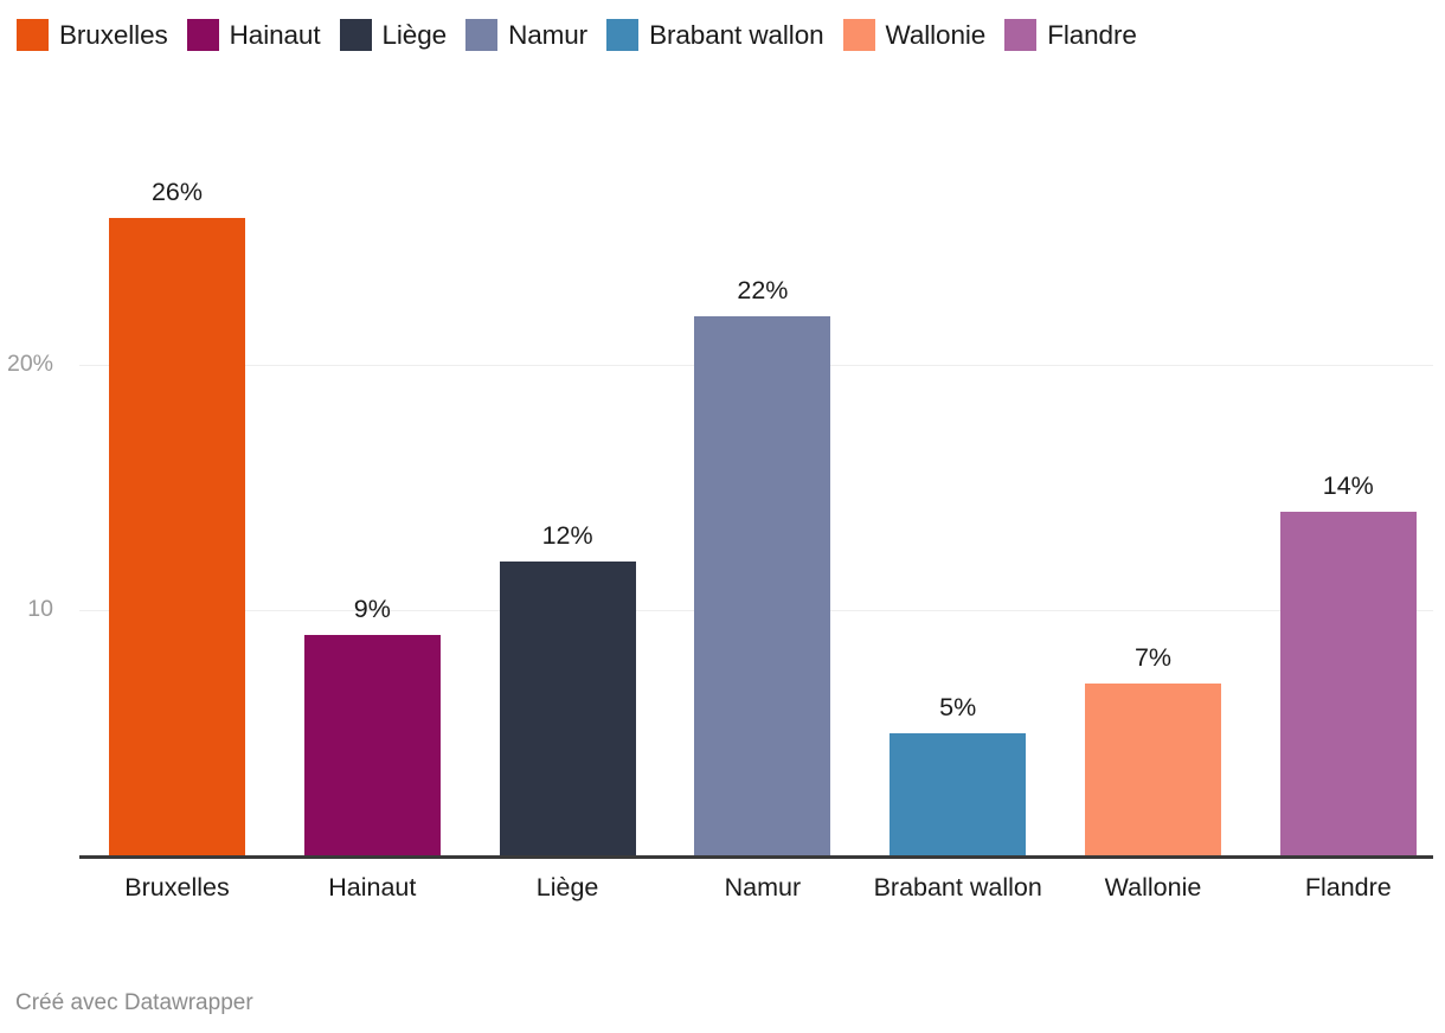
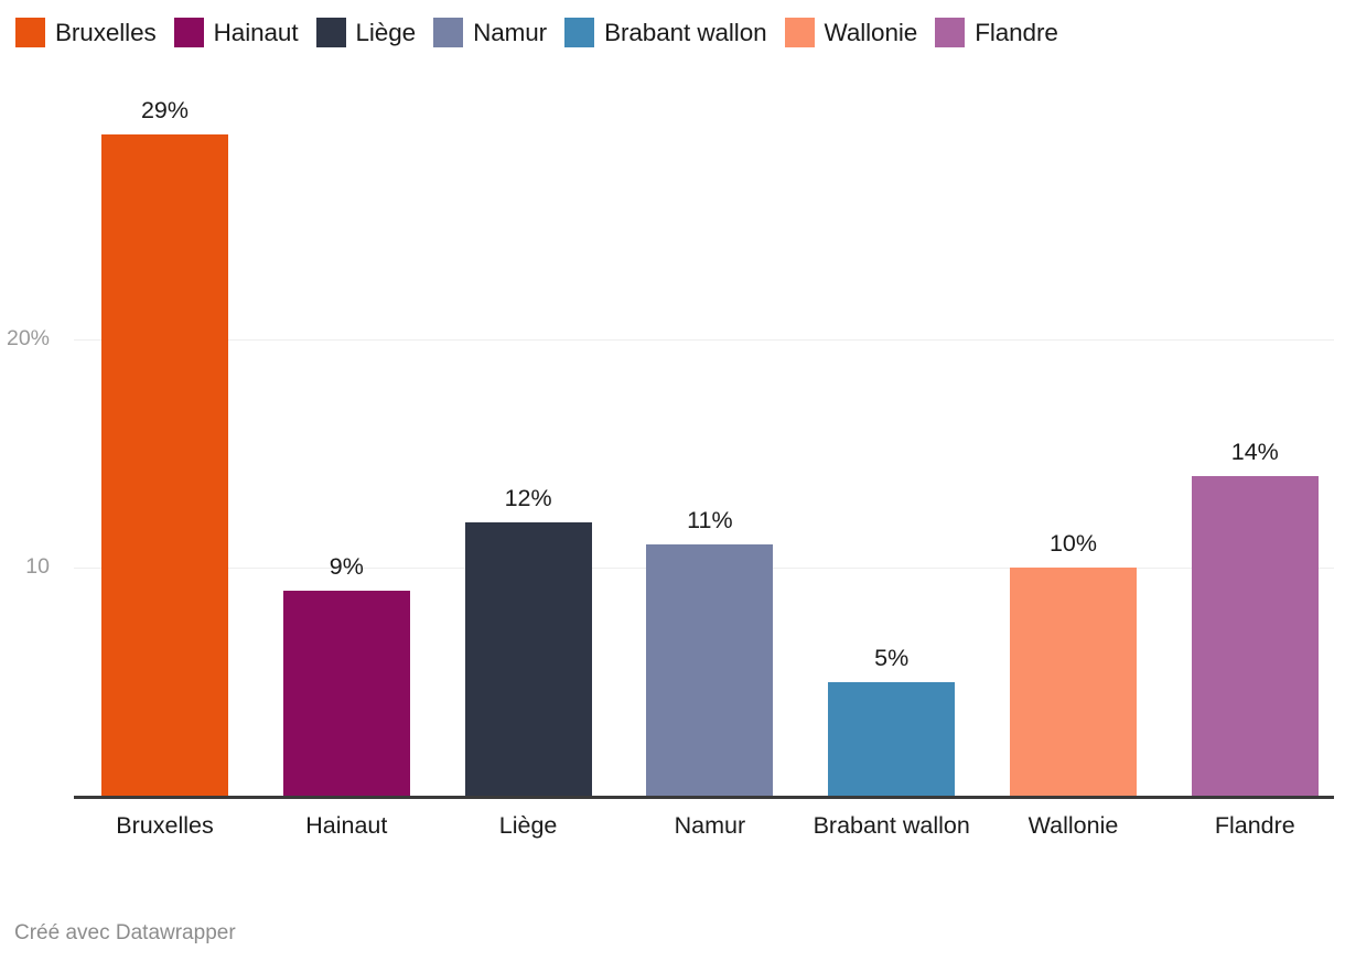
Bruxelles: 26% -> 29%
Namur: 22% -> 11%
Wallonie: 7% -> 10%
